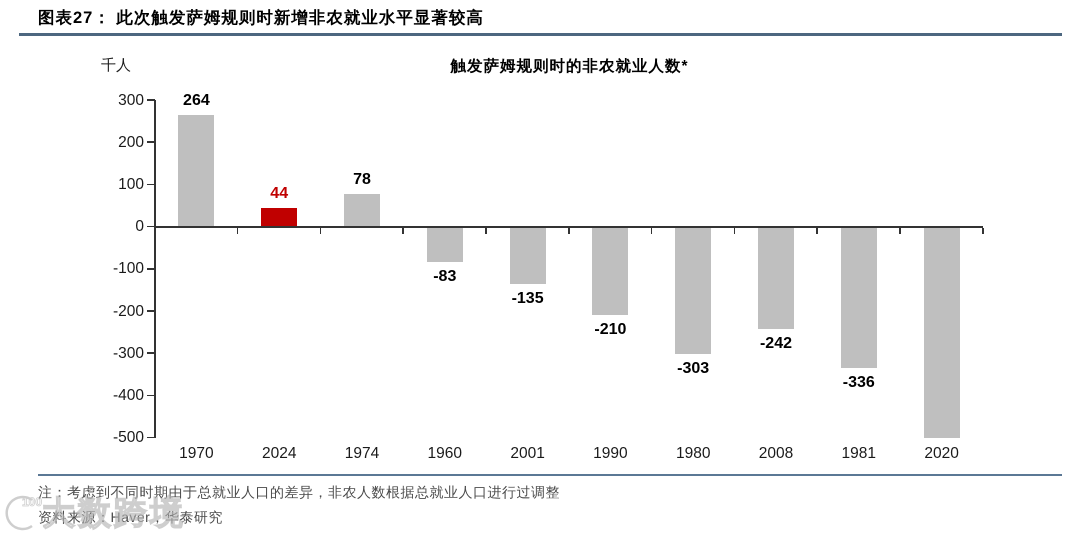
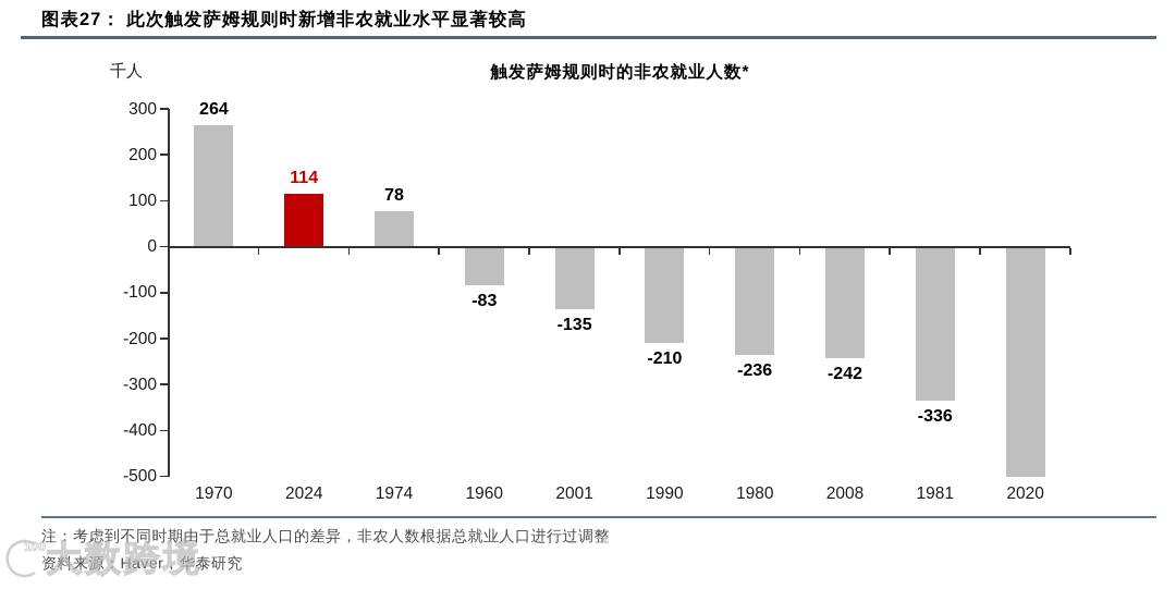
2024: 44 -> 114
1980: -303 -> -236
